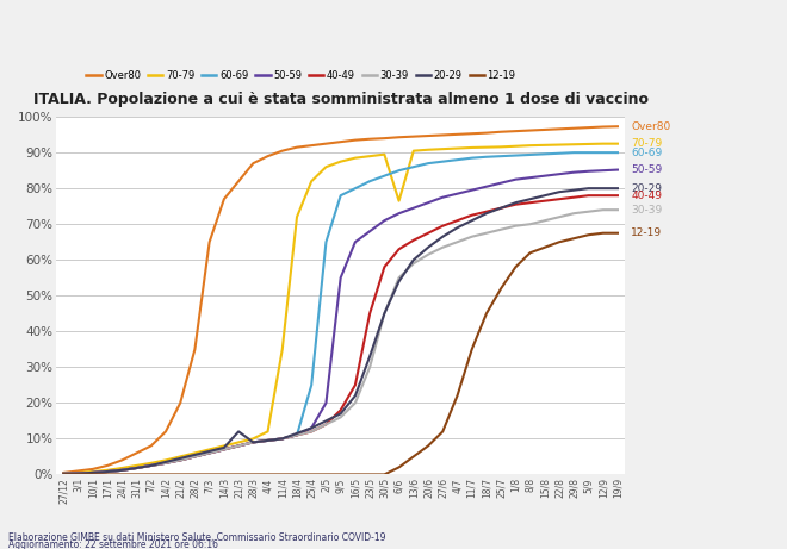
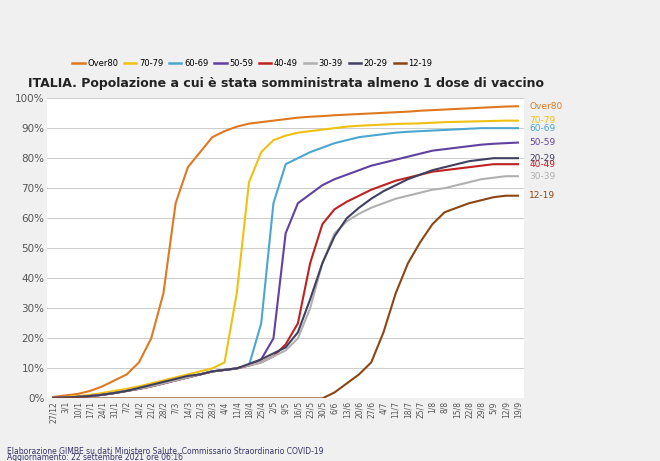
20-29/21/3: 12.0% -> 8.0%
70-79/6/6: 76.5% -> 90.0%
